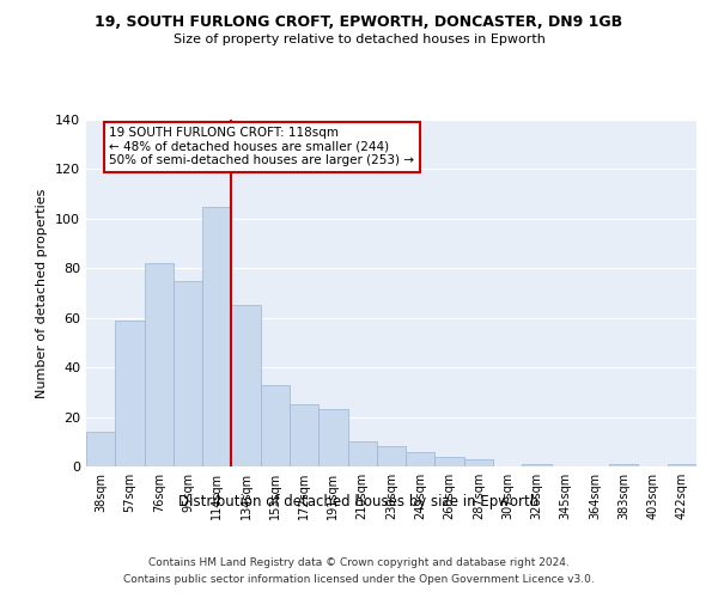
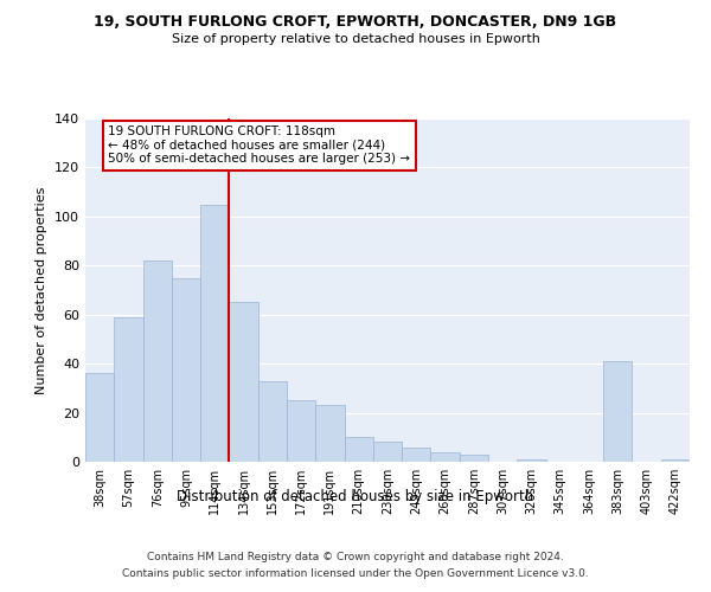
38sqm: 14 -> 36
383sqm: 1 -> 41
